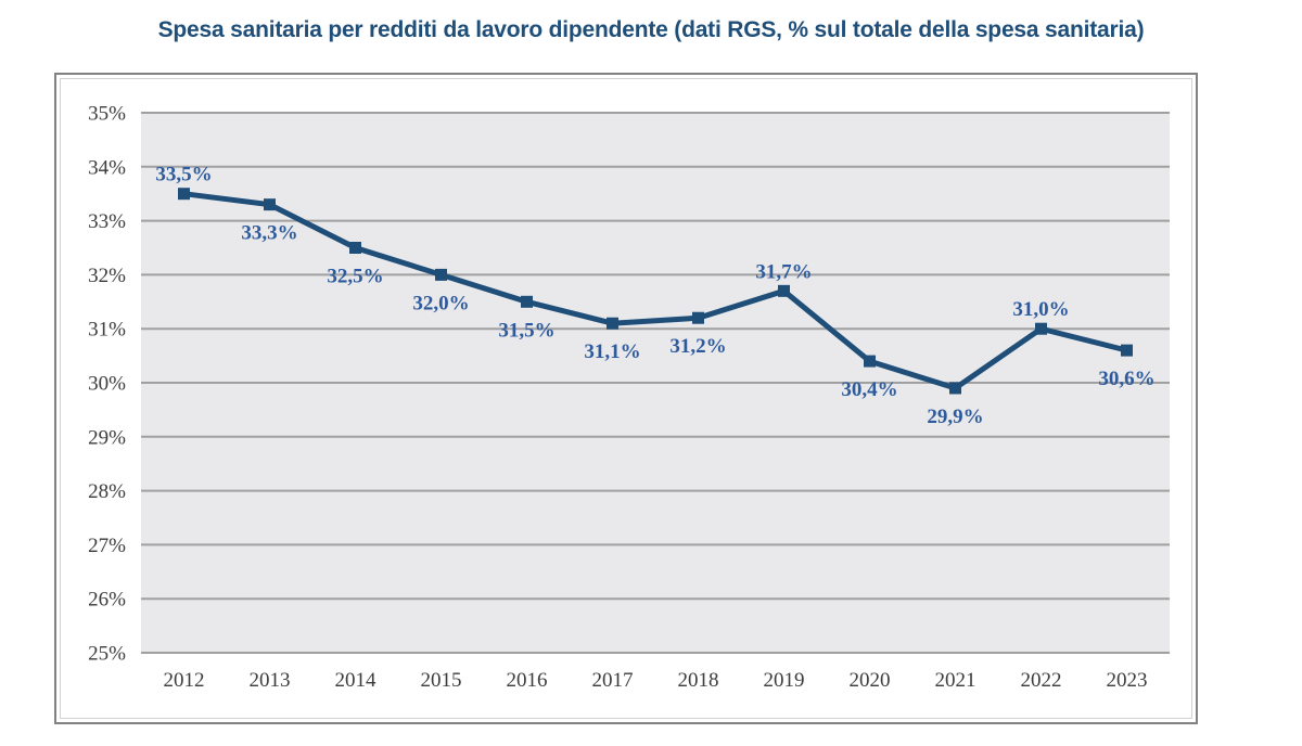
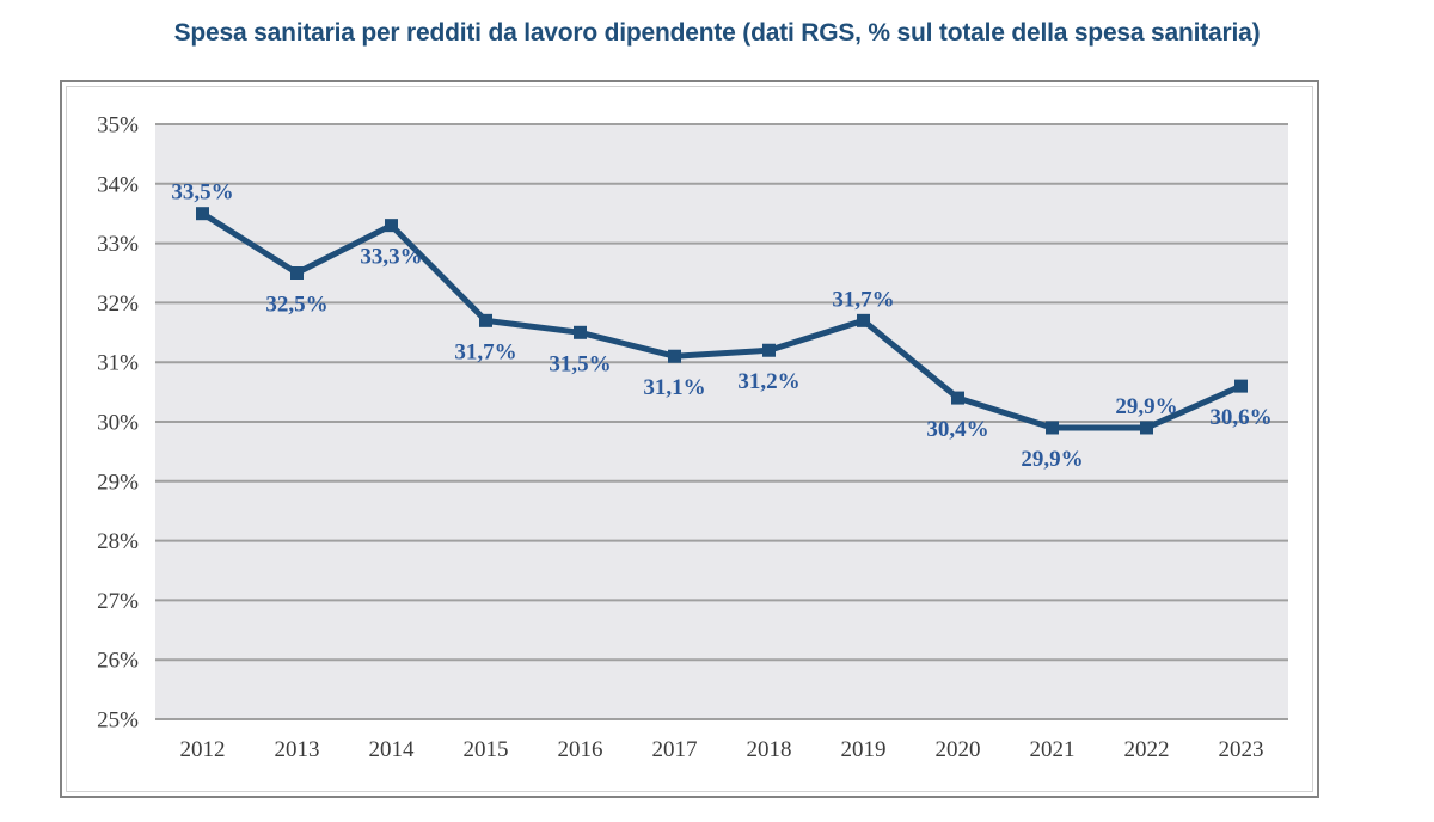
2013: 33,3% -> 32,5%
2014: 32,5% -> 33,3%
2015: 32,0% -> 31,7%
2022: 31,0% -> 29,9%
